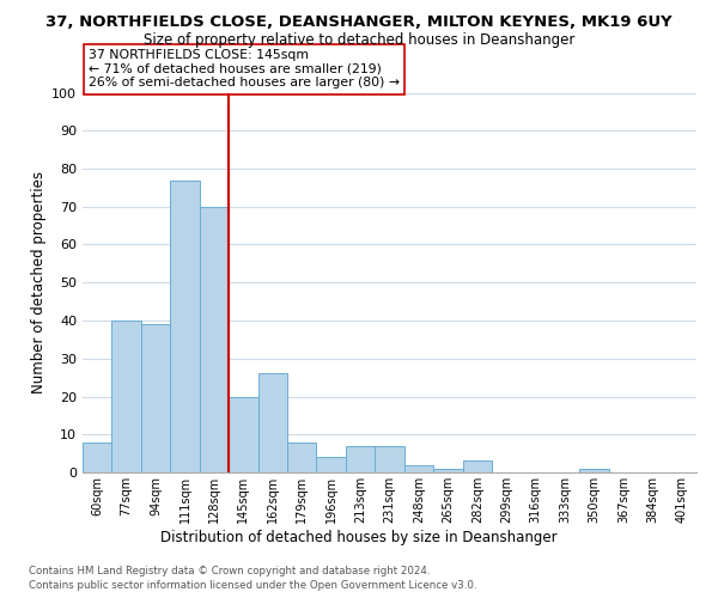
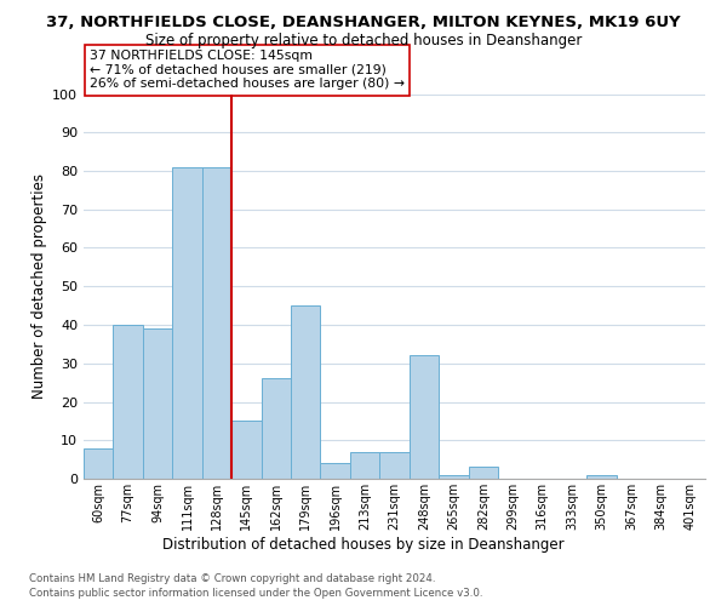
111sqm: 77 -> 81
128sqm: 70 -> 81
145sqm: 20 -> 15
179sqm: 8 -> 45
248sqm: 2 -> 32
